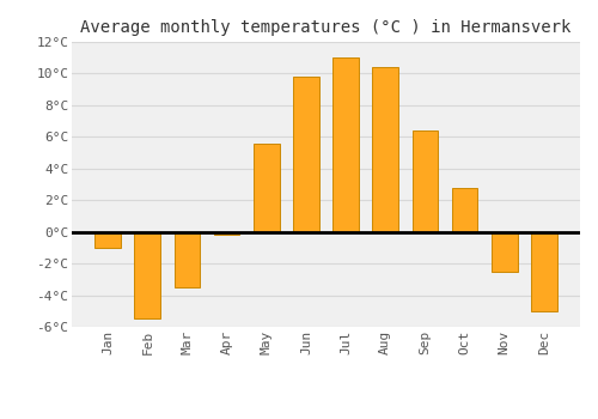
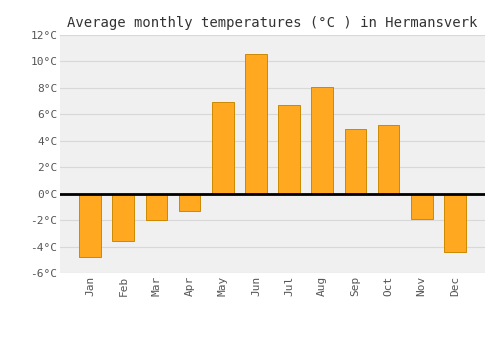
Jan: -1.0°C -> -4.8°C
Feb: -5.5°C -> -3.6°C
Mar: -3.5°C -> -2.0°C
Apr: -0.2°C -> -1.3°C
May: 5.6°C -> 6.9°C
Jun: 9.8°C -> 10.6°C
Jul: 11.0°C -> 6.7°C
Aug: 10.4°C -> 8.1°C
Sep: 6.4°C -> 4.9°C
Oct: 2.8°C -> 5.2°C
Nov: -2.5°C -> -1.9°C
Dec: -5.0°C -> -4.4°C
